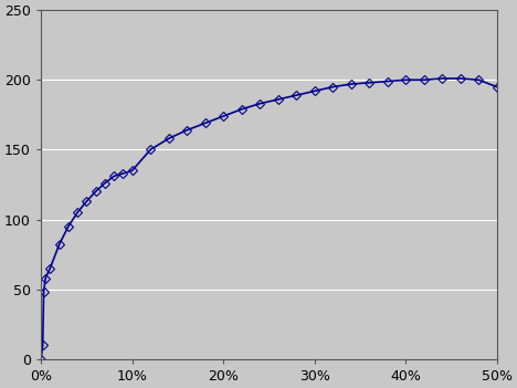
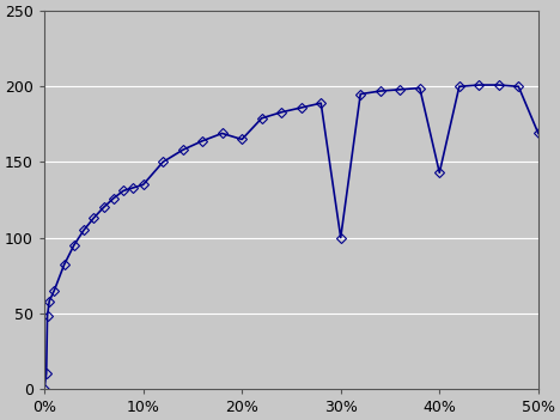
20%: 174 -> 165
30%: 192 -> 100
40%: 200 -> 143
50%: 195 -> 169
